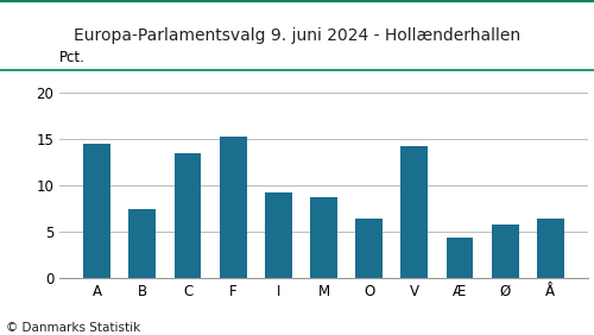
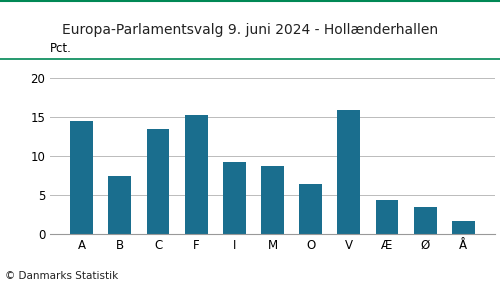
V: 14.2 -> 15.9
Ø: 5.8 -> 3.4
Å: 6.4 -> 1.7
